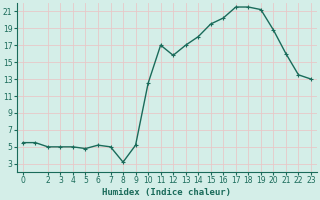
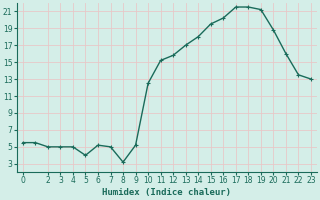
5: 4.8 -> 4.0
11: 17.0 -> 15.2
